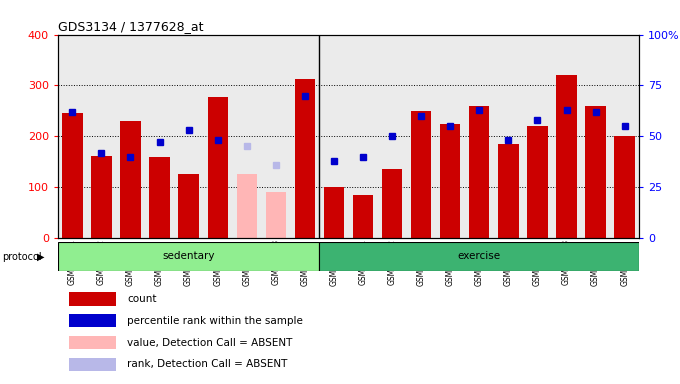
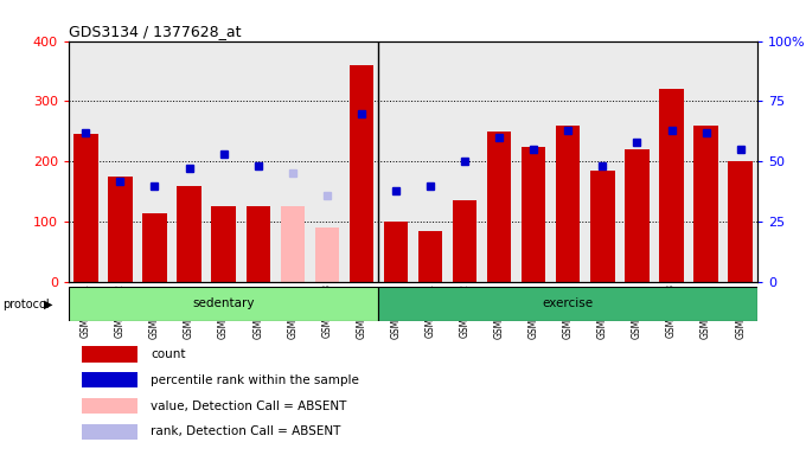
GSM184852: 162 -> 175
GSM184853: 230 -> 115
GSM184856: 278 -> 125
GSM184859: 312 -> 360
